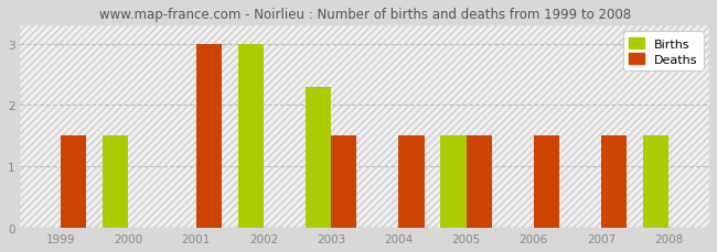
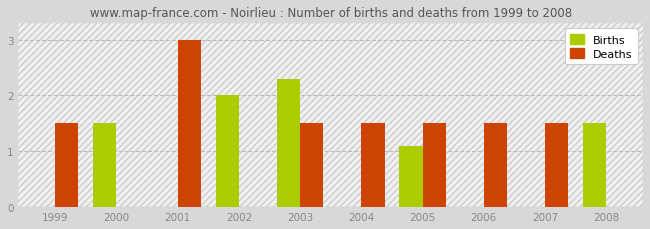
Births/2002: 3.0 -> 2.0
Births/2005: 1.5 -> 1.1
